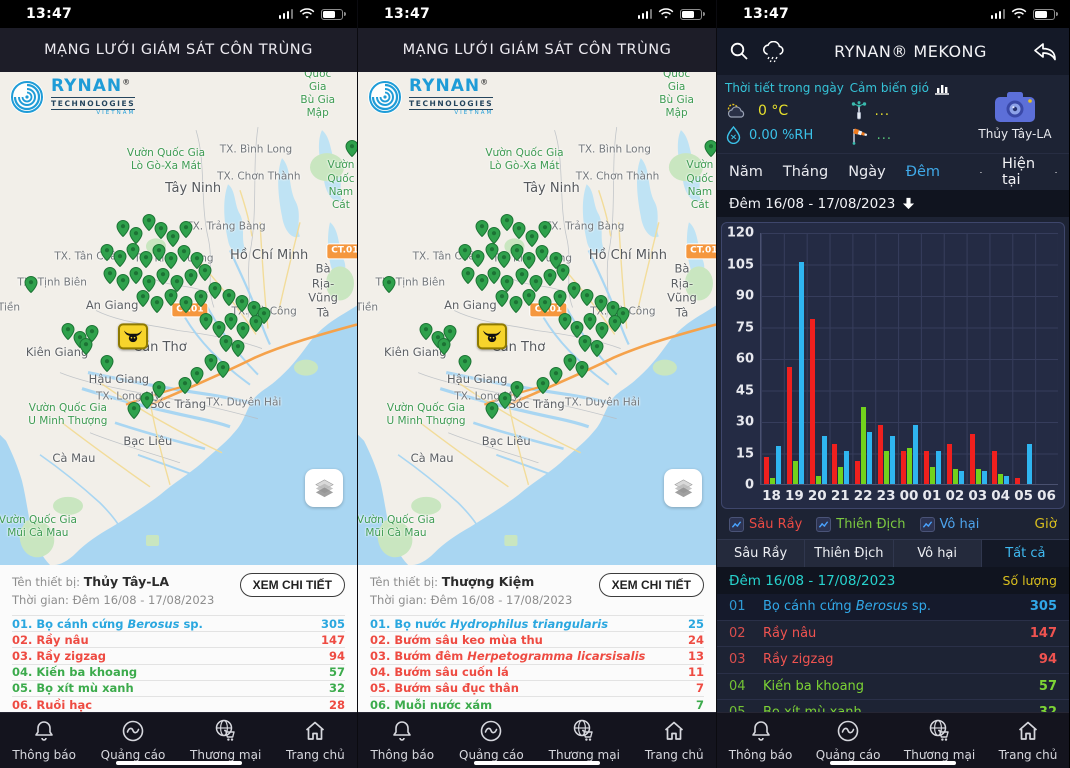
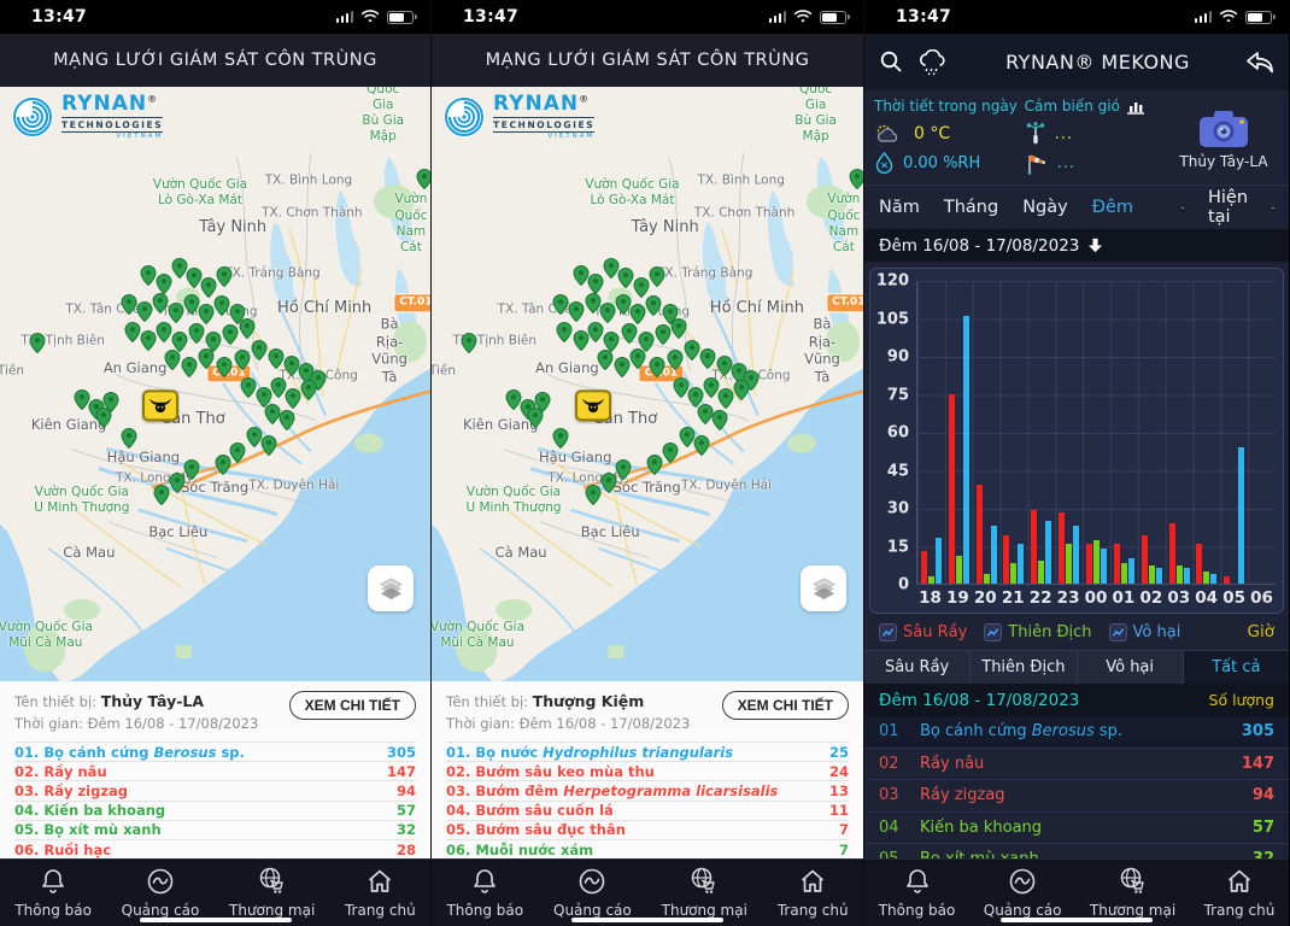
Sâu Rầy/19: 56 -> 75
Sâu Rầy/20: 79 -> 39
Sâu Rầy/22: 11 -> 29
Thiên Địch/22: 37 -> 9
Vô hại/00: 28 -> 14
Vô hại/01: 16 -> 10
Vô hại/05: 19 -> 54
